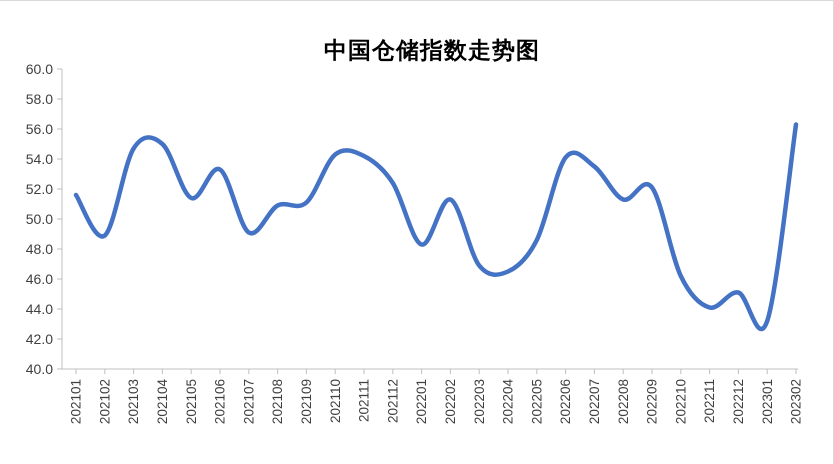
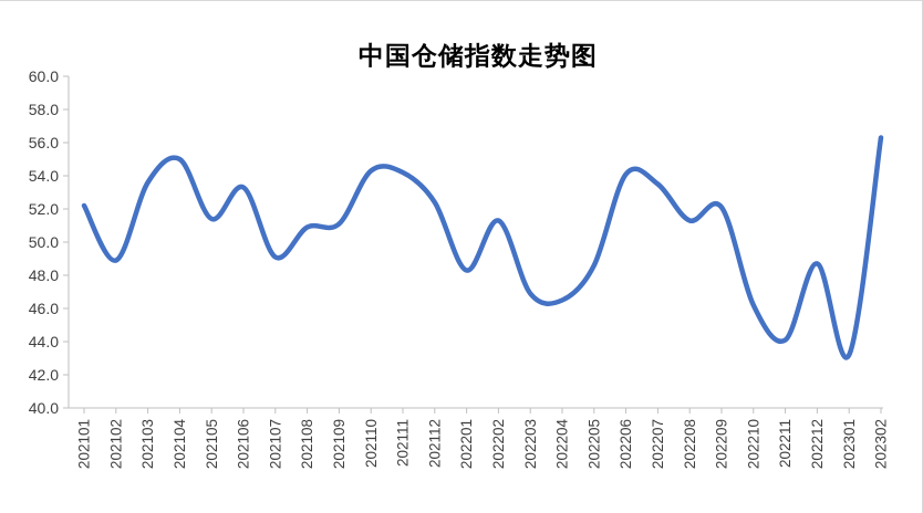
202101: 51.6 -> 52.2
202103: 54.7 -> 53.6
202212: 45.1 -> 48.7
